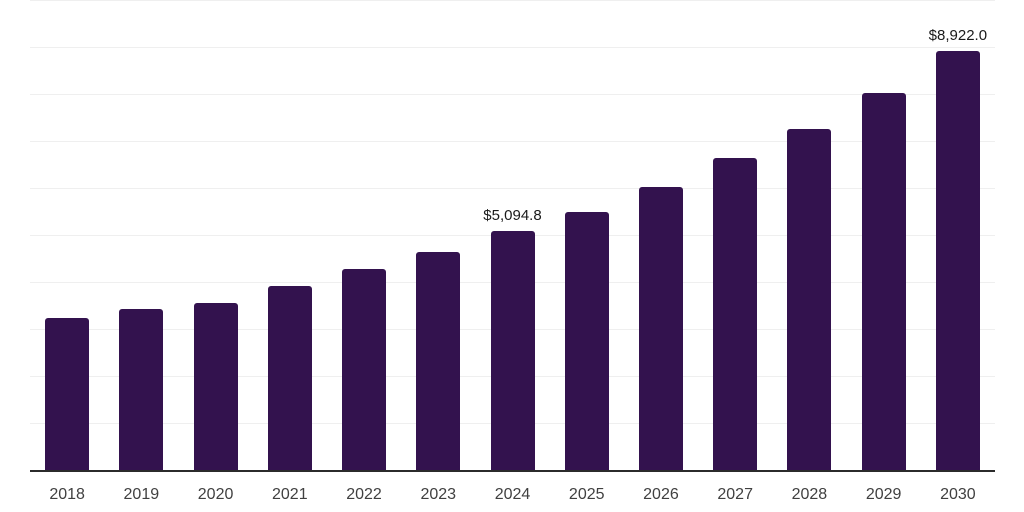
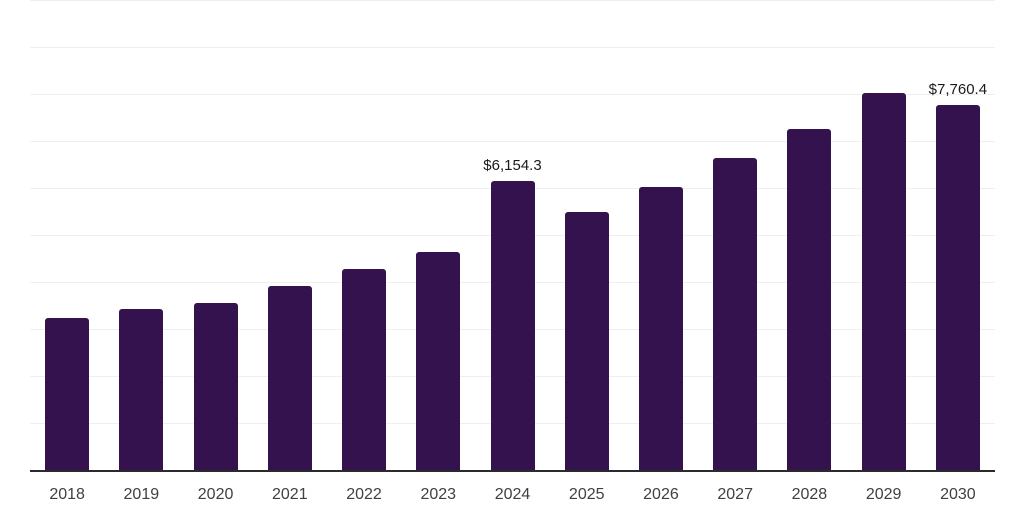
2024: $5,094.8 -> $6,154.3
2030: $8,922.0 -> $7,760.4
